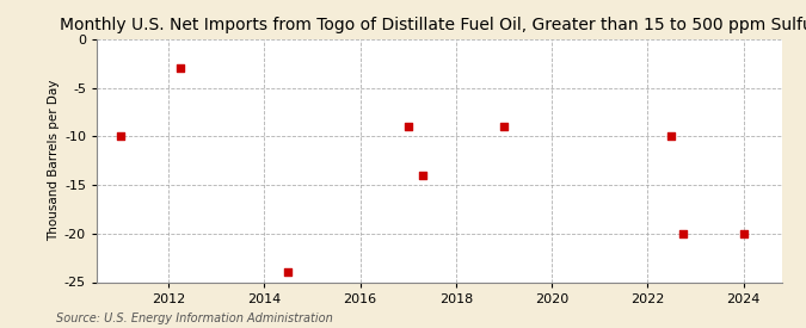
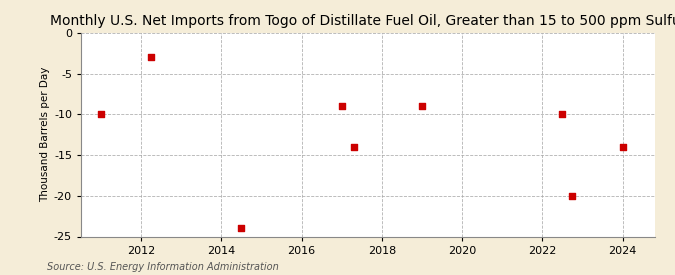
2024: -20 -> -14
